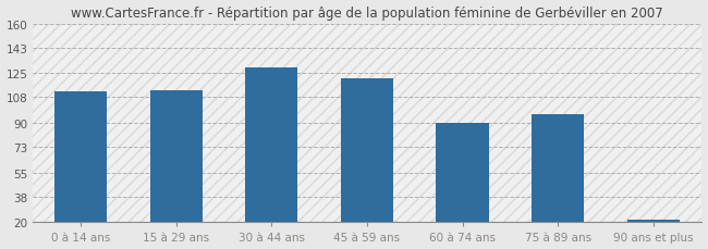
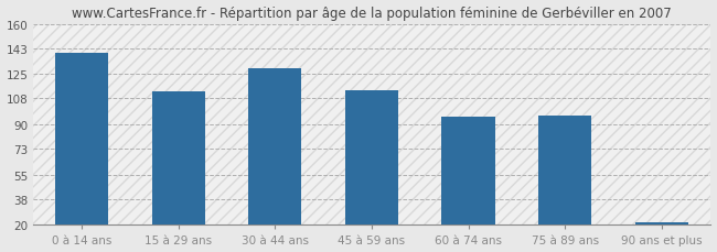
0 à 14 ans: 112 -> 140
45 à 59 ans: 121 -> 114
60 à 74 ans: 90 -> 95
